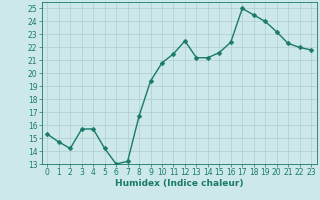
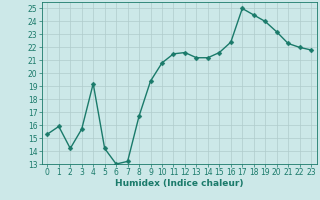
1: 14.7 -> 15.9
4: 15.7 -> 19.2
12: 22.5 -> 21.6
